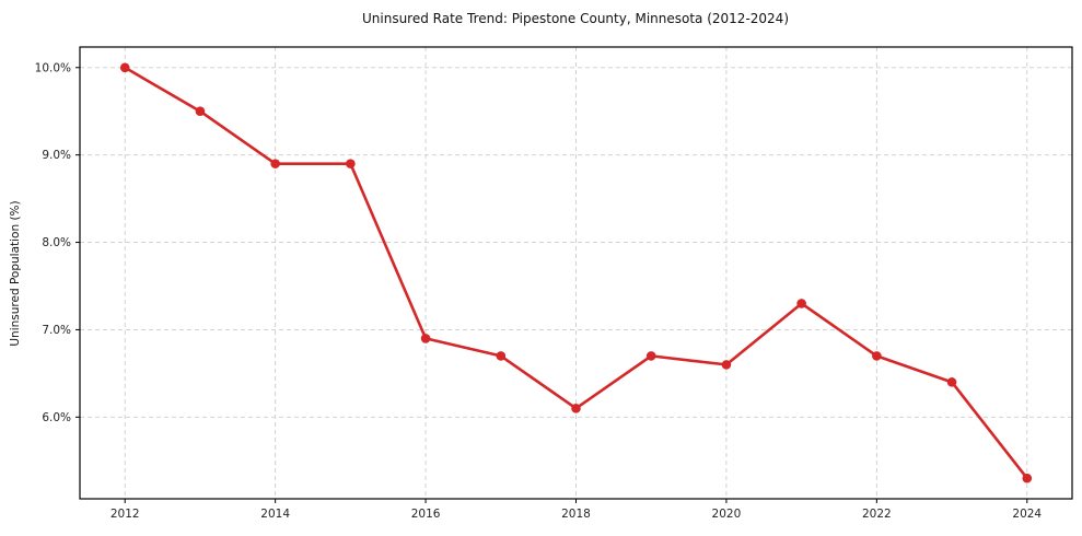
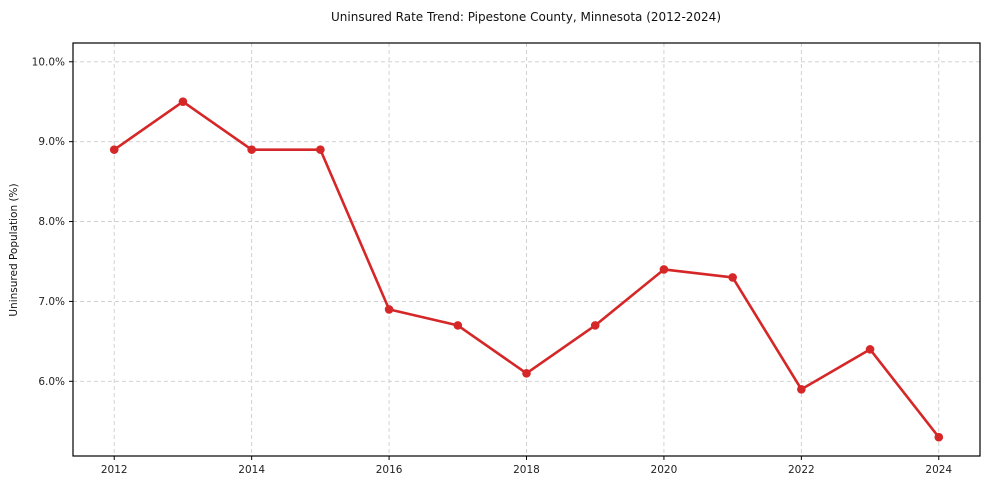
2012: 10.0% -> 8.9%
2020: 6.6% -> 7.4%
2022: 6.7% -> 5.9%
